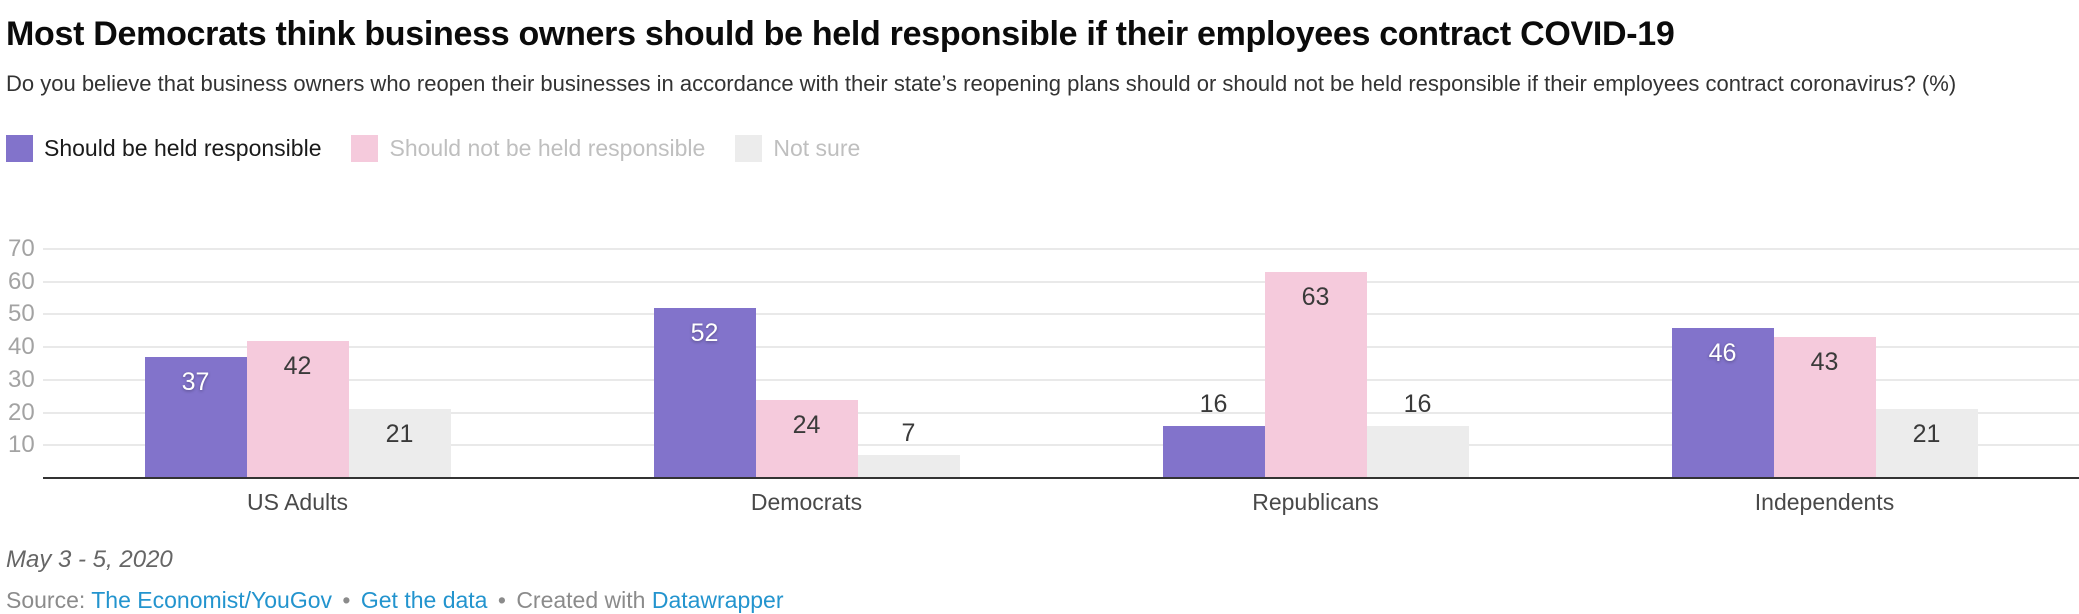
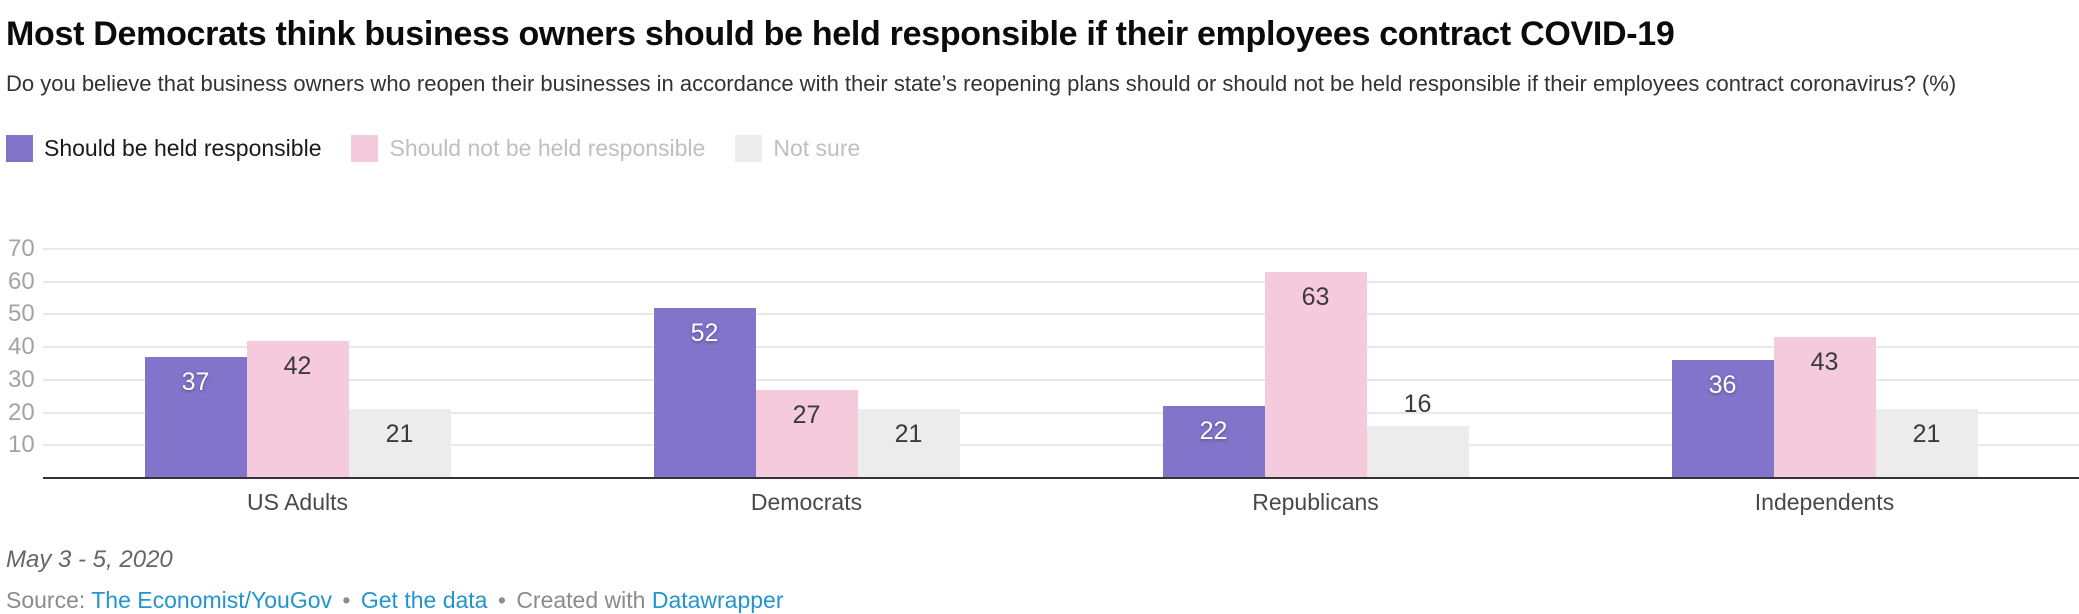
Should not be held responsible/Democrats: 24 -> 27
Not sure/Democrats: 7 -> 21
Should be held responsible/Republicans: 16 -> 22
Should be held responsible/Independents: 46 -> 36
